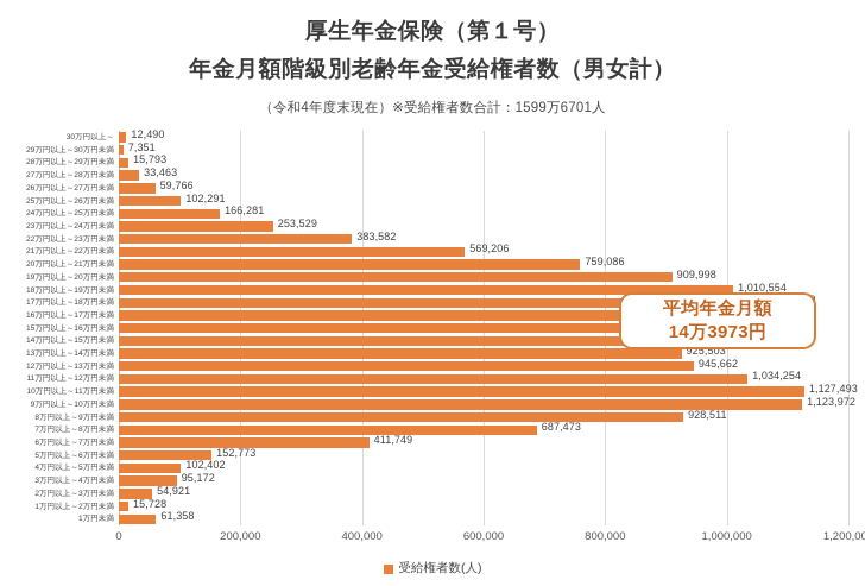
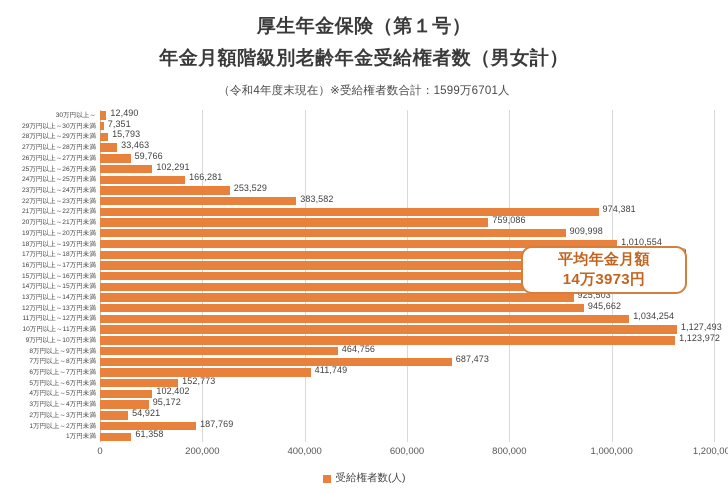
21万円以上～22万円未満: 569,206 -> 974,381
8万円以上～9万円未満: 928,511 -> 464,756
1万円以上～2万円未満: 15,728 -> 187,769
